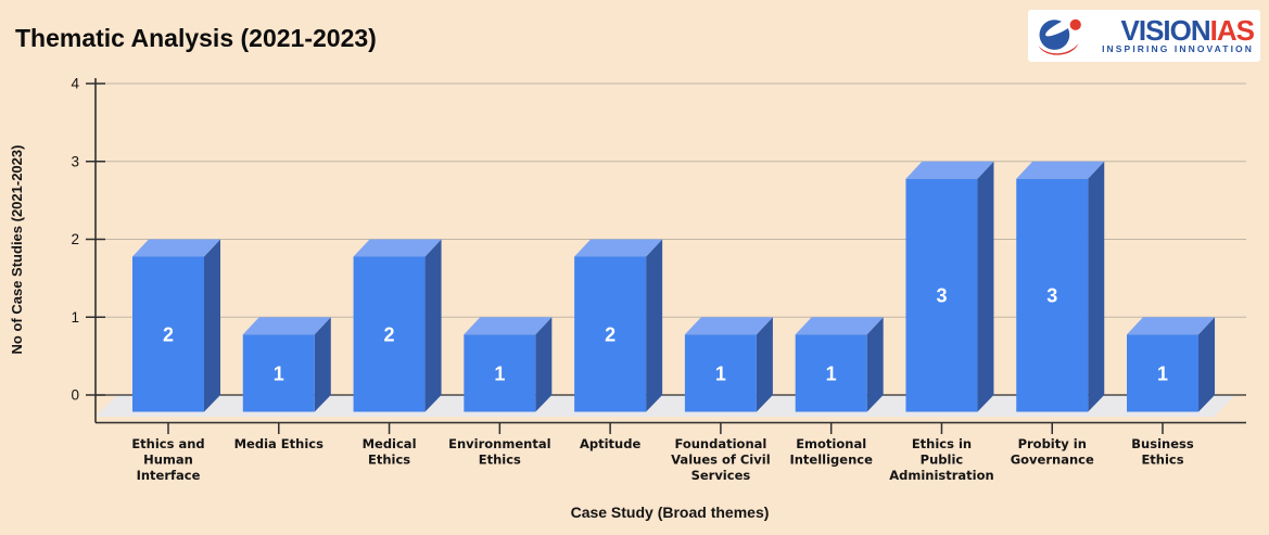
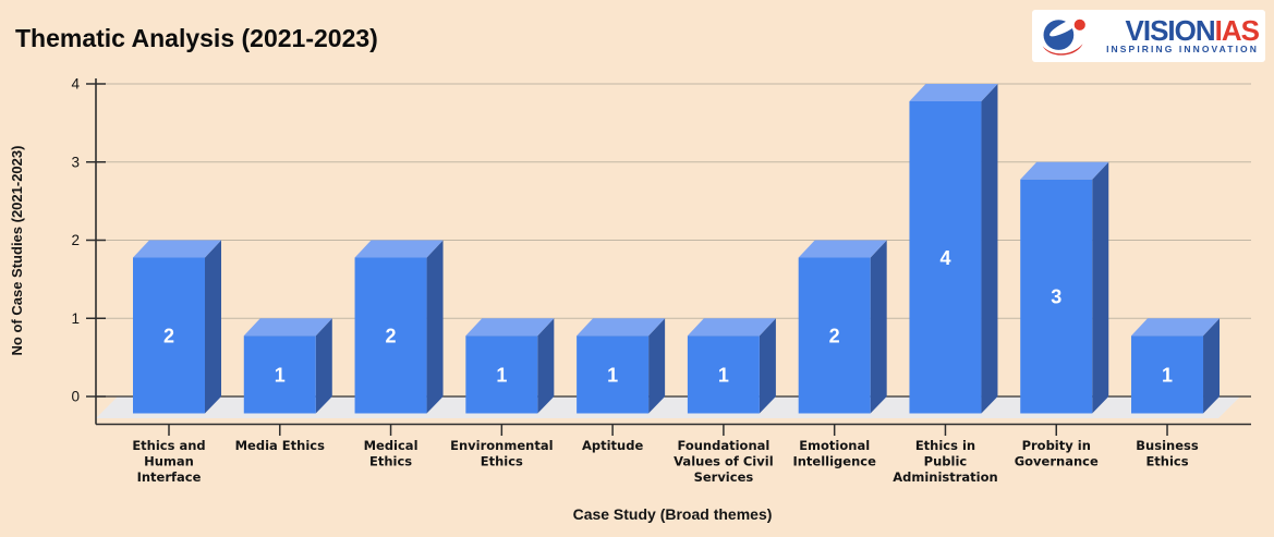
Aptitude: 2 -> 1
Emotional Intelligence: 1 -> 2
Ethics in Public Administration: 3 -> 4
